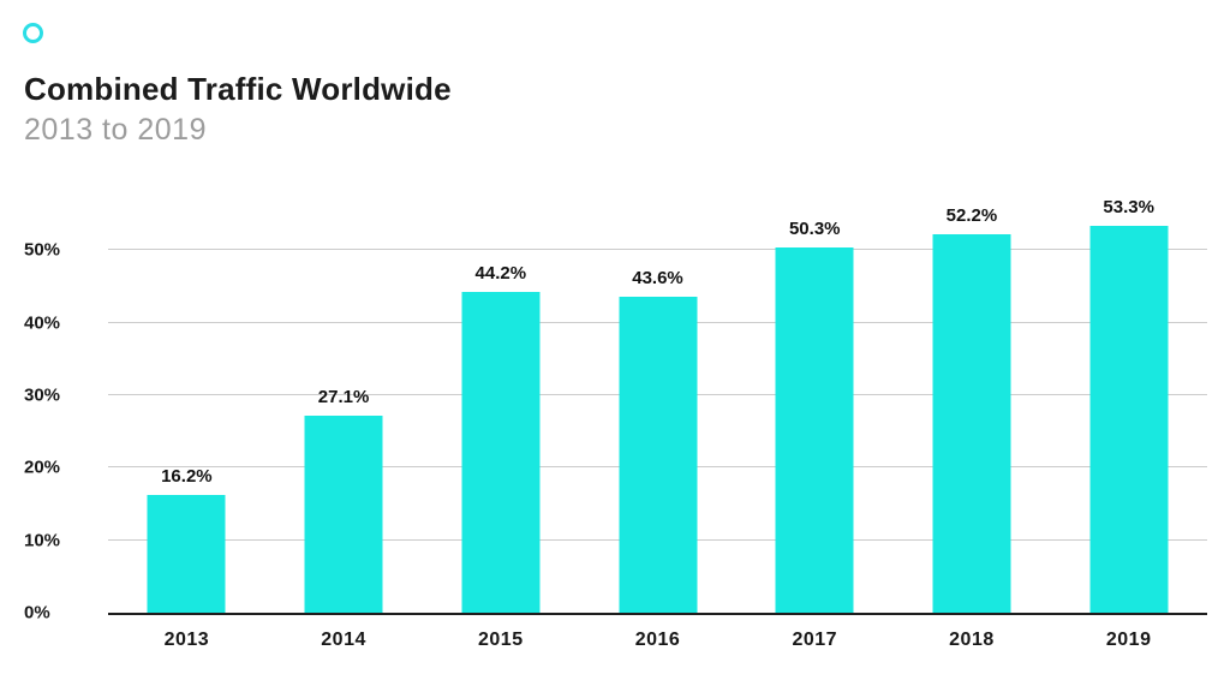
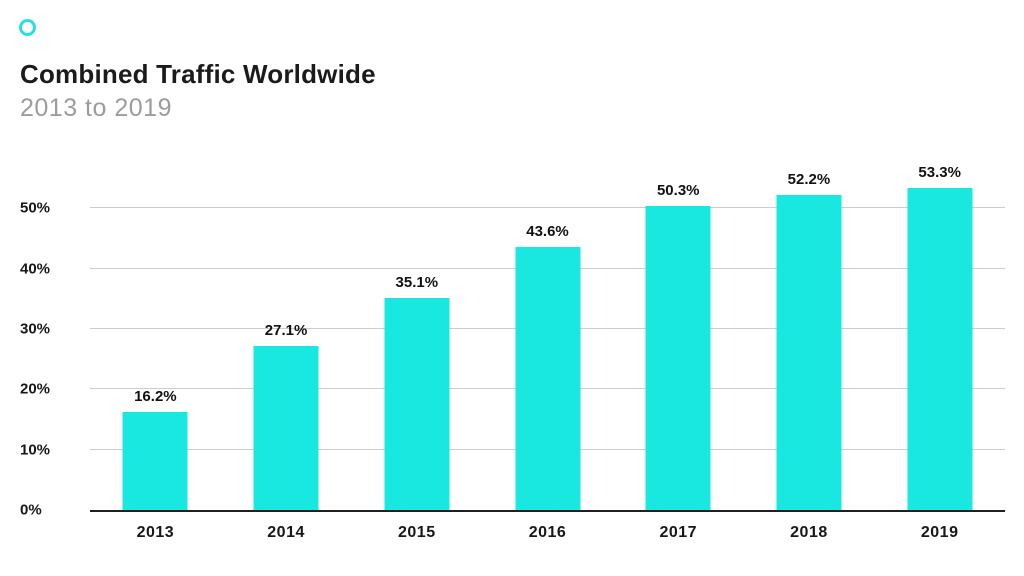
2015: 44.2% -> 35.1%
